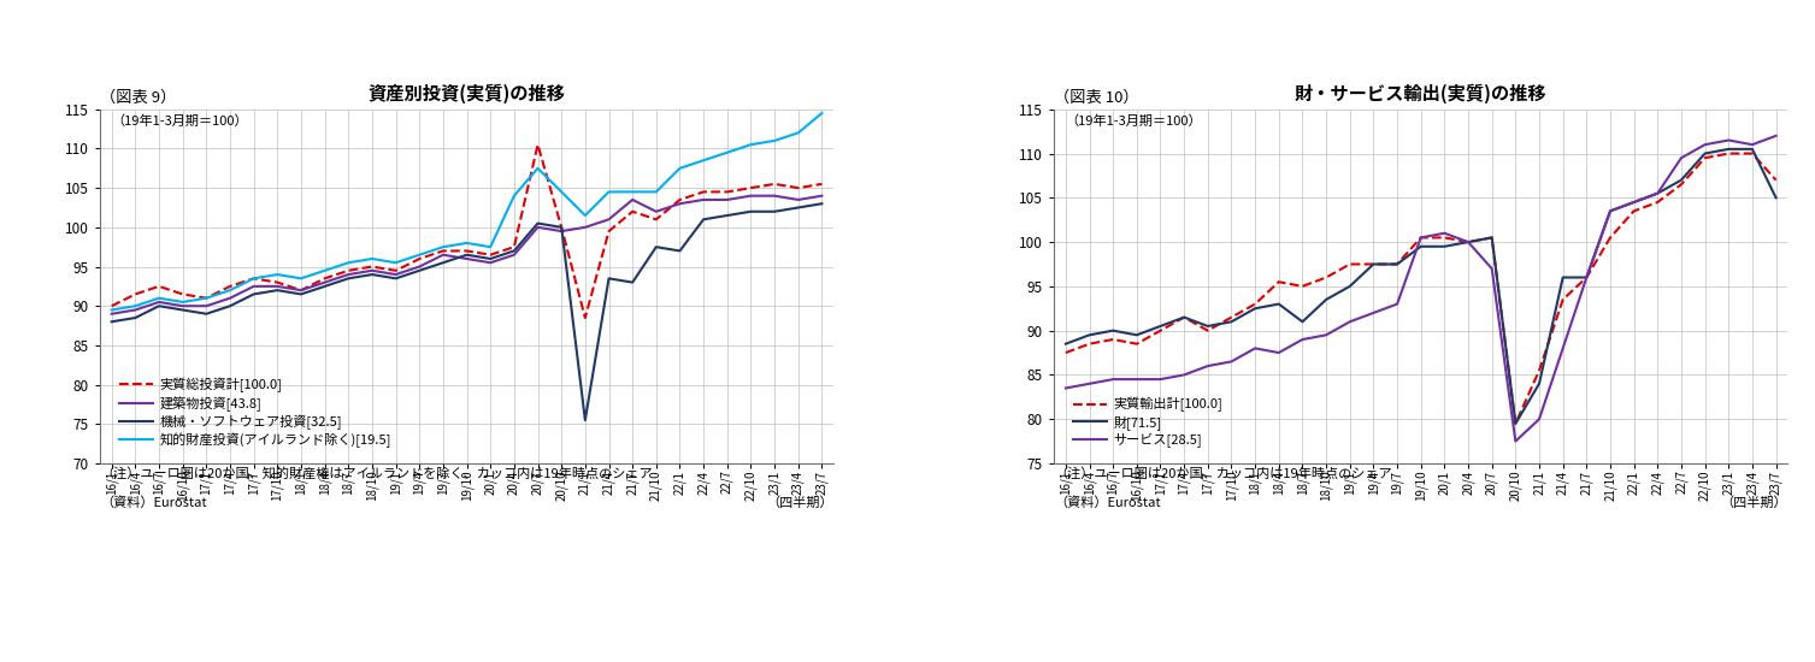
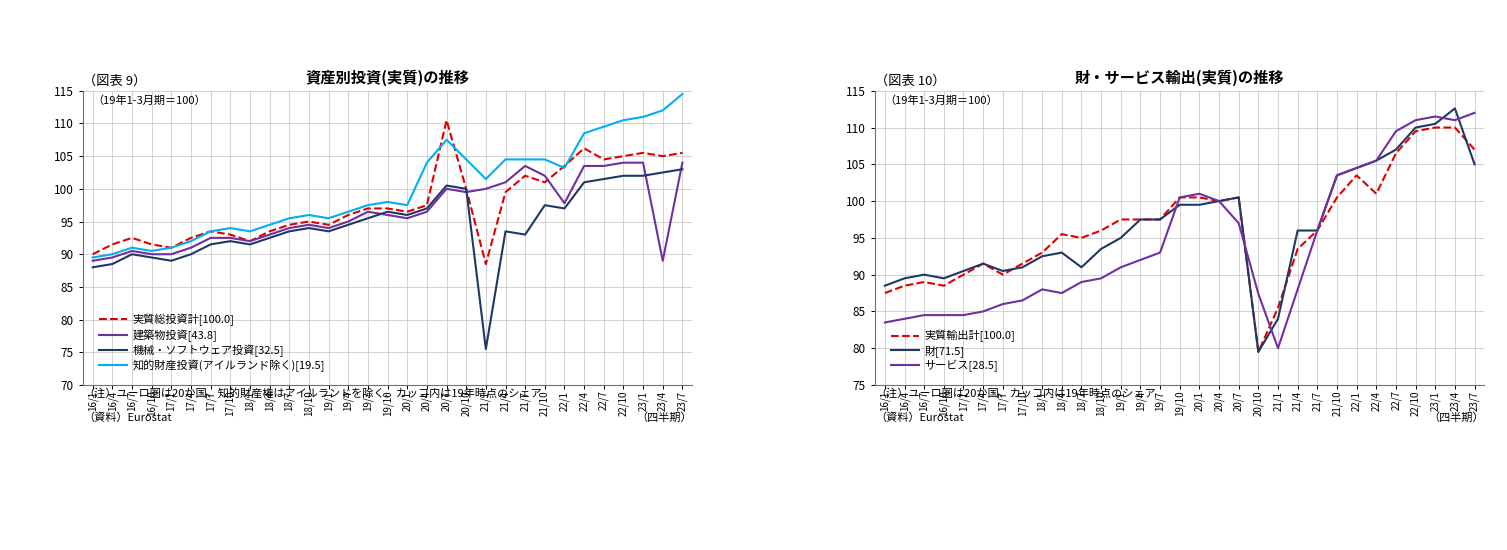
資産別投資(実質)の推移/建築物投資[43.8]/22/1: 103.0 -> 97.8
資産別投資(実質)の推移/知的財産投資(アイルランド除く)[19.5]/22/1: 107.5 -> 103.2
資産別投資(実質)の推移/実質総投資計[100.0]/22/4: 104.5 -> 106.2
資産別投資(実質)の推移/建築物投資[43.8]/23/4: 103.5 -> 89.0
財・サービス輸出(実質)の推移/サービス[28.5]/20/10: 77.5 -> 87.4
財・サービス輸出(実質)の推移/実質輸出計[100.0]/22/4: 104.5 -> 101.0
財・サービス輸出(実質)の推移/財[71.5]/23/4: 110.5 -> 112.6
